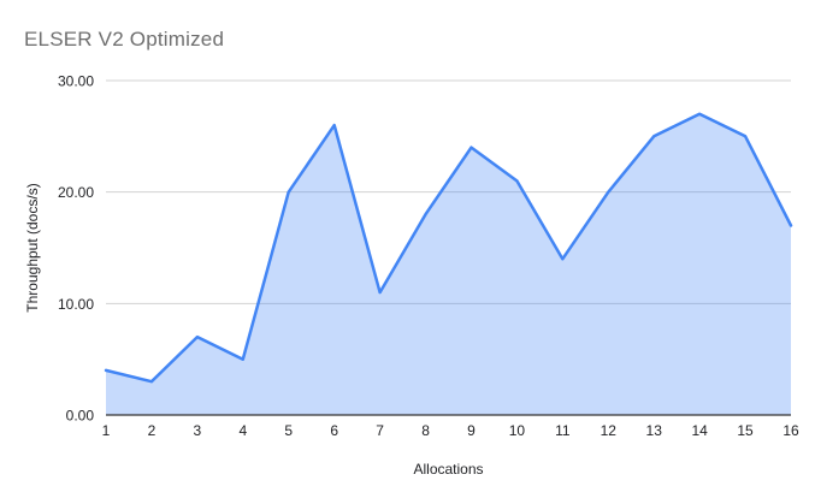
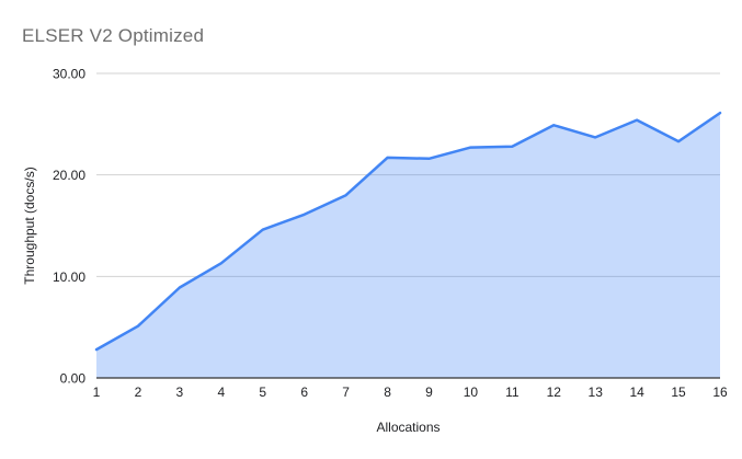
1: 4 -> 3
2: 3 -> 5
3: 7 -> 9
4: 5 -> 11
5: 20 -> 15
6: 26 -> 16
7: 11 -> 18
8: 18 -> 22
9: 24 -> 22
10: 21 -> 23
11: 14 -> 23
12: 20 -> 25
13: 25 -> 24
14: 27 -> 25
15: 25 -> 23
16: 17 -> 26
